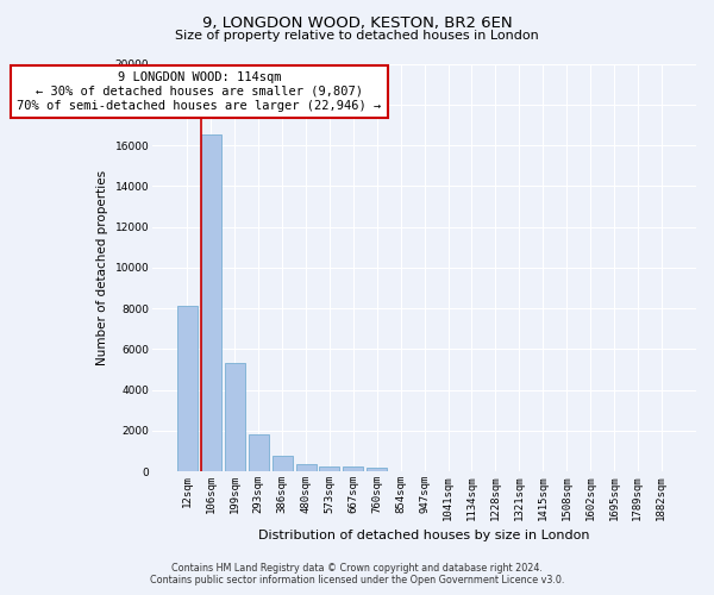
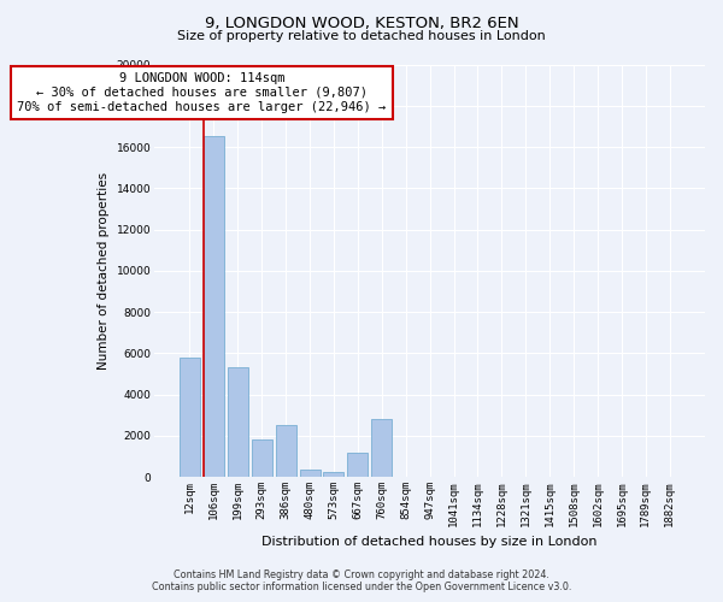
12sqm: 8100 -> 5800
386sqm: 800 -> 2500
667sqm: 200 -> 1200
760sqm: 200 -> 2800
